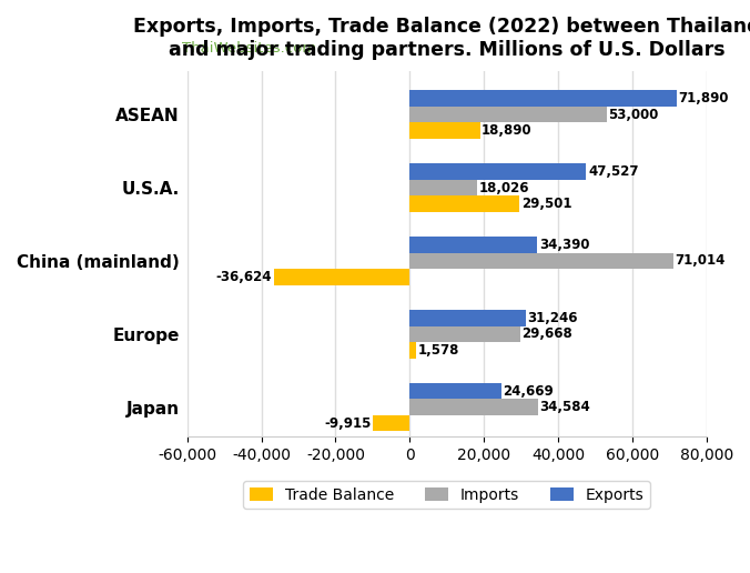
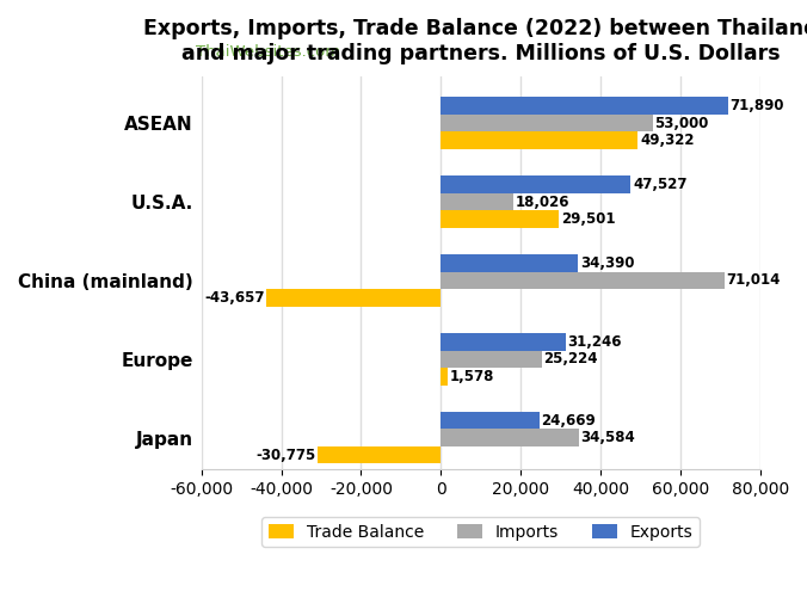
Trade Balance/ASEAN: 18,890 -> 49,322
Trade Balance/China (mainland): -36,624 -> -43,657
Imports/Europe: 29,668 -> 25,224
Trade Balance/Japan: -9,915 -> -30,775
